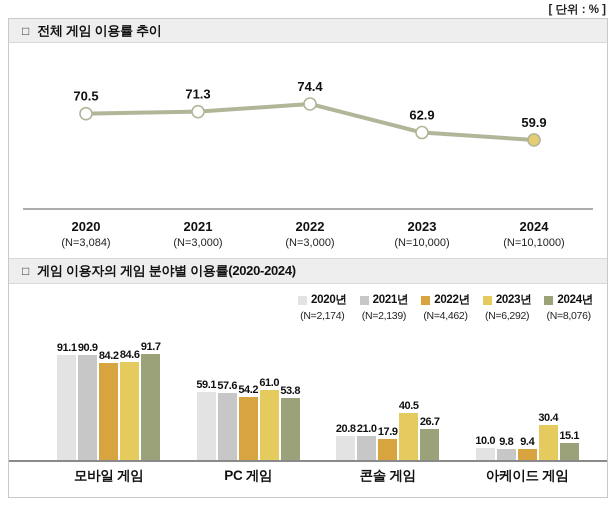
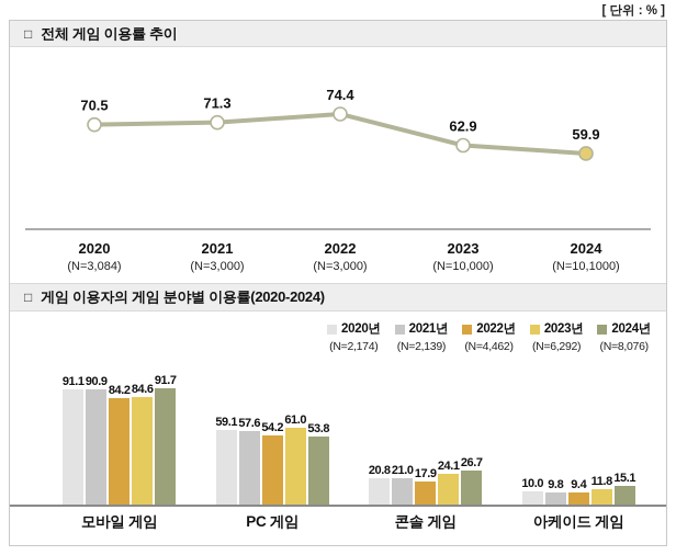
게임 이용자의 게임 분야별 이용률(2020-2024)/2023년/콘솔 게임: 40.5 -> 24.1
게임 이용자의 게임 분야별 이용률(2020-2024)/2023년/아케이드 게임: 30.4 -> 11.8
